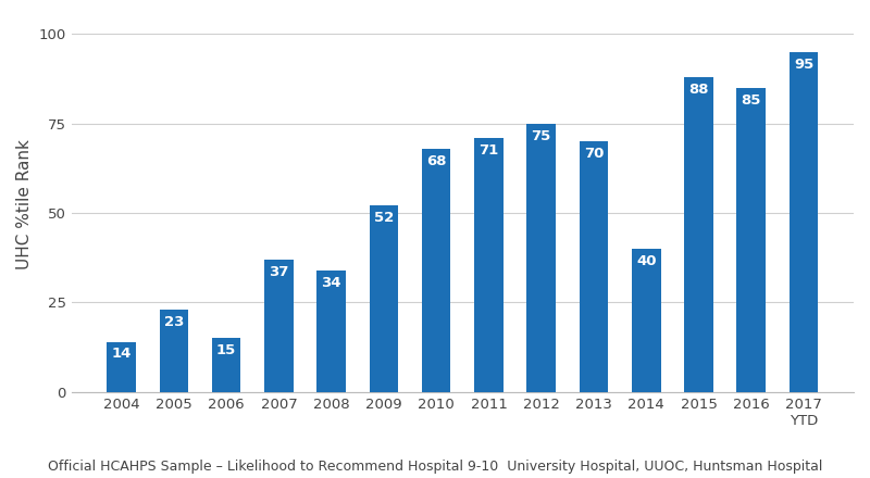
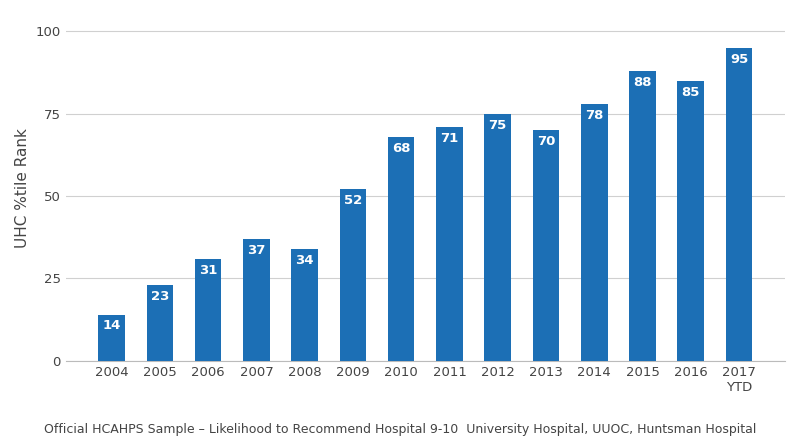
2006: 15 -> 31
2014: 40 -> 78
